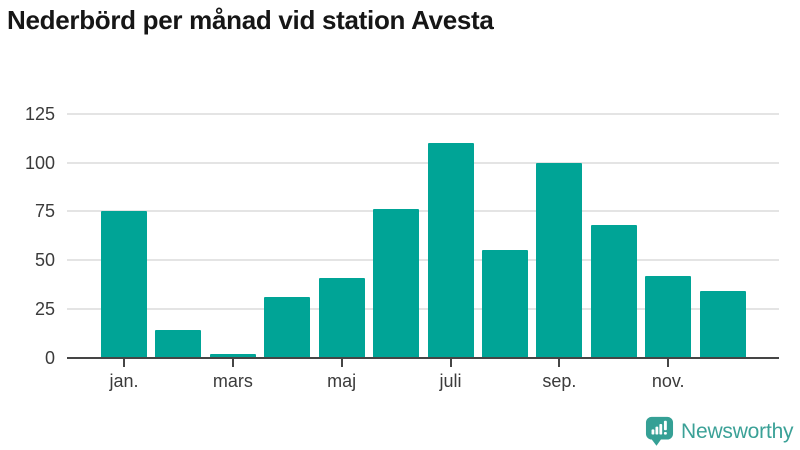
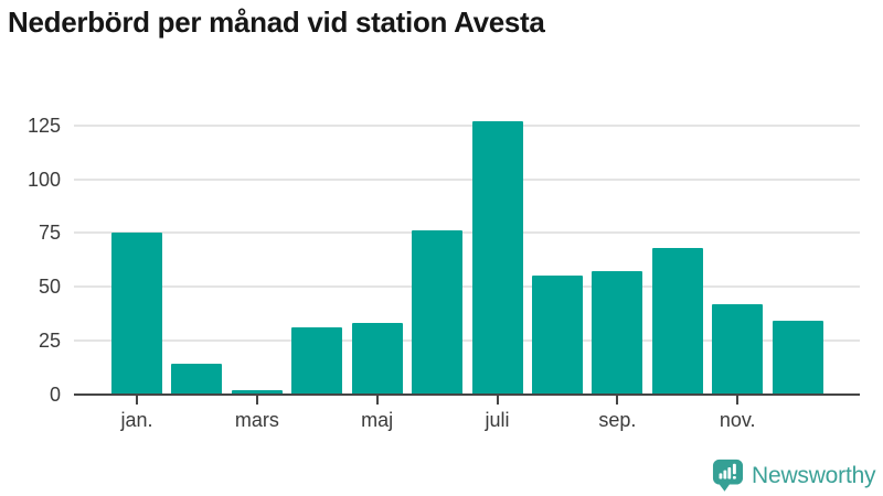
maj: 41 -> 33
juli: 110 -> 127
sep.: 100 -> 57
